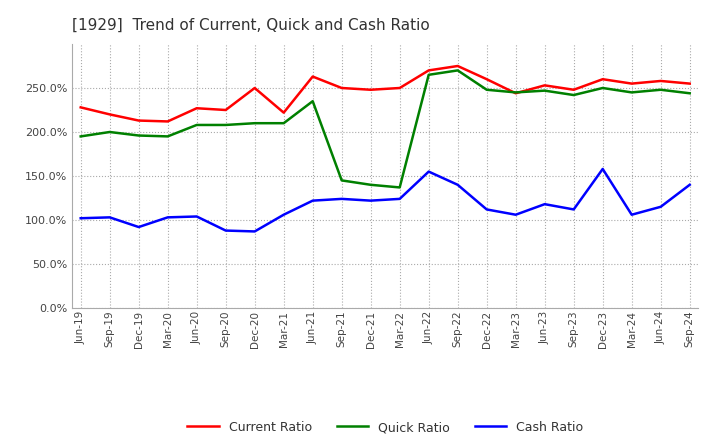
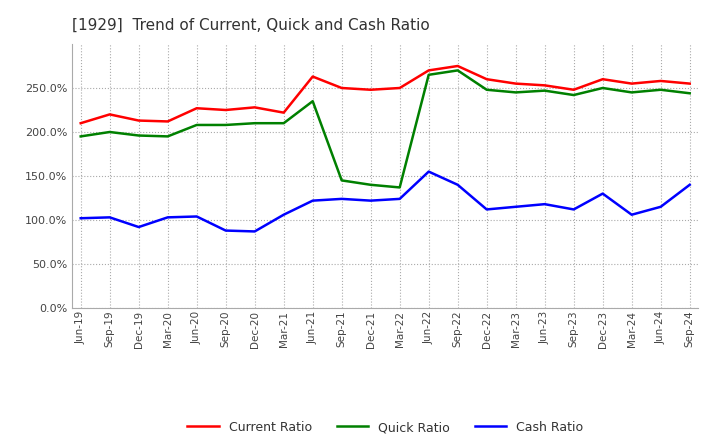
Current Ratio/Jun-19: 228% -> 210%
Current Ratio/Dec-20: 250% -> 228%
Current Ratio/Mar-23: 244% -> 255%
Cash Ratio/Mar-23: 106% -> 115%
Cash Ratio/Dec-23: 158% -> 130%
